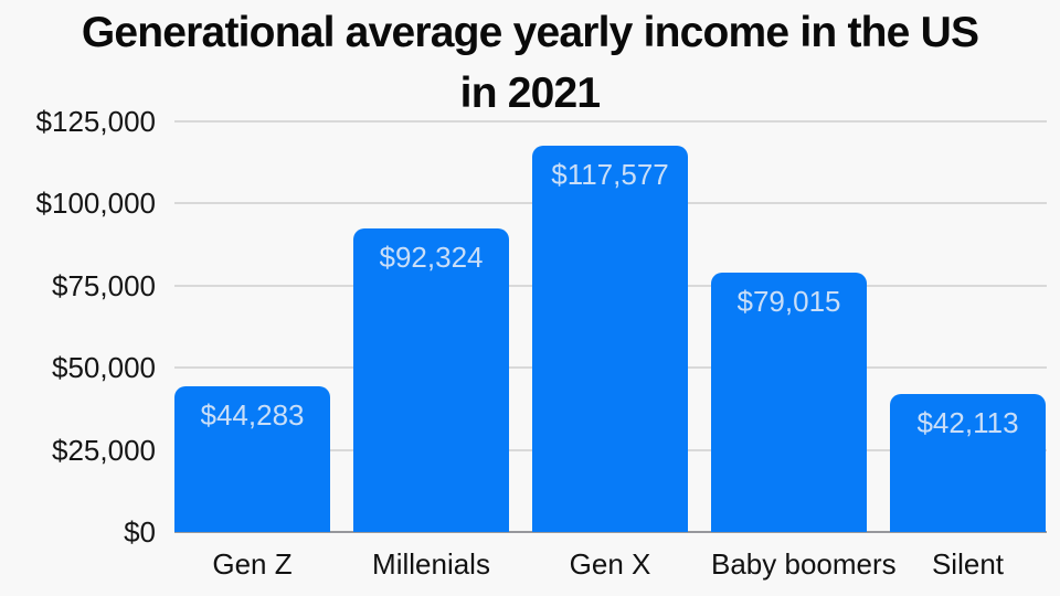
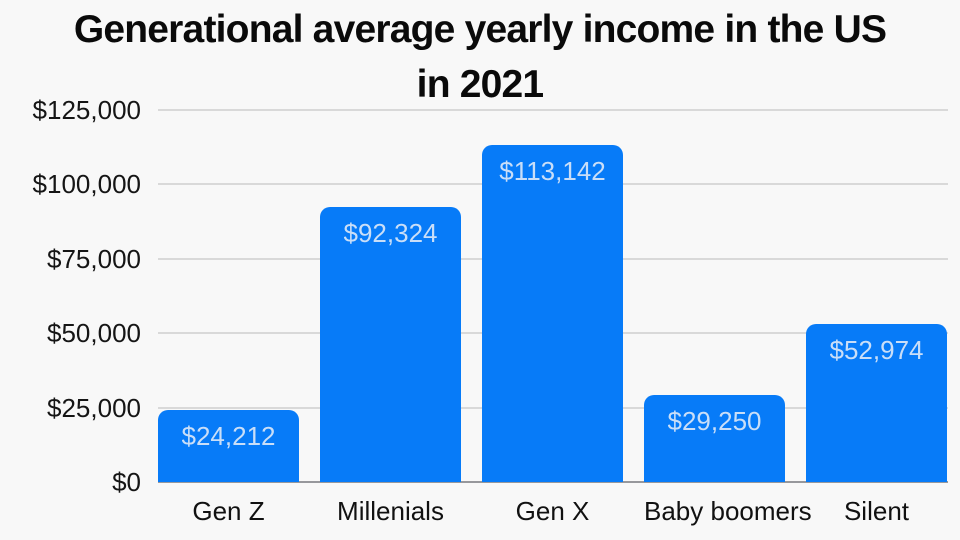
Gen Z: $44,283 -> $24,212
Gen X: $117,577 -> $113,142
Baby boomers: $79,015 -> $29,250
Silent: $42,113 -> $52,974
